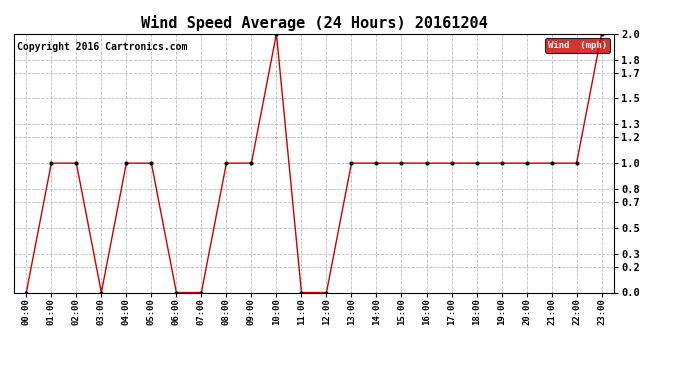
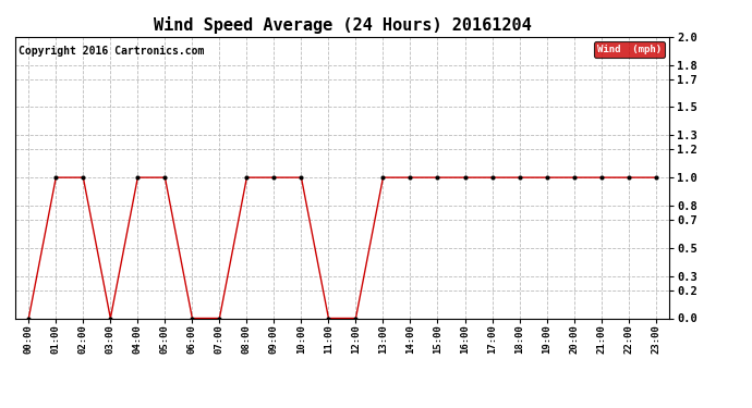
10:00: 2 -> 1
23:00: 2 -> 1
